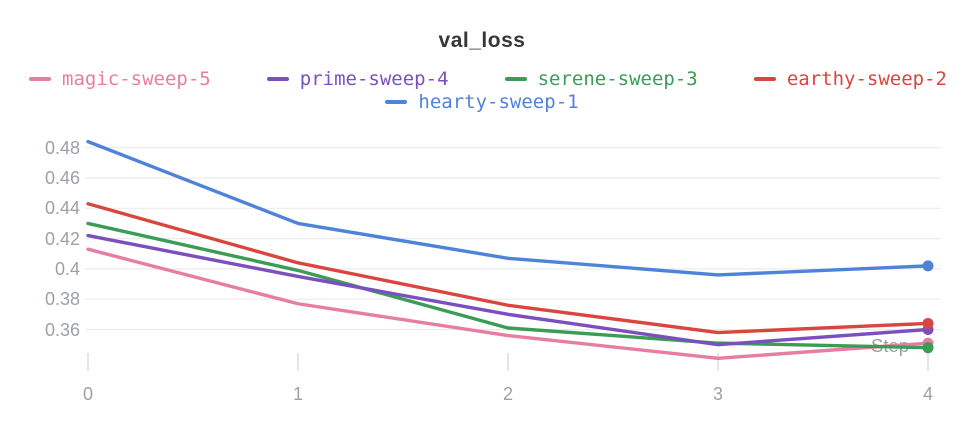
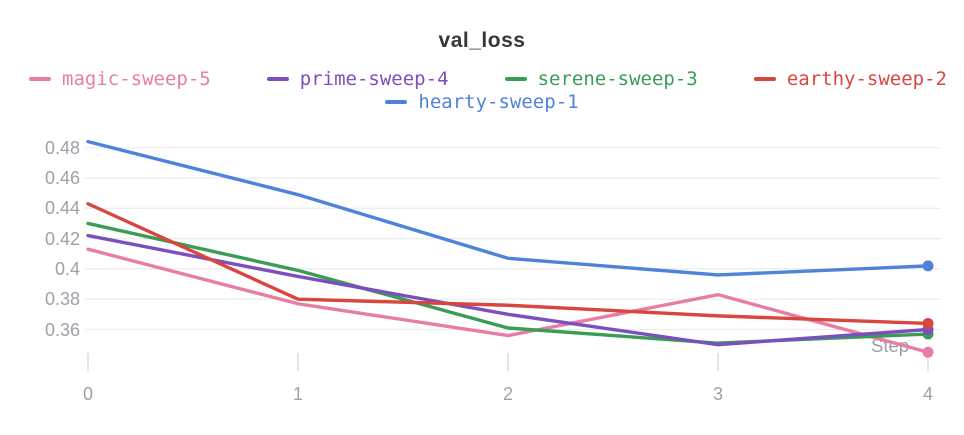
earthy-sweep-2/1: 0.404 -> 0.380
hearty-sweep-1/1: 0.430 -> 0.449
magic-sweep-5/3: 0.341 -> 0.383
earthy-sweep-2/3: 0.358 -> 0.369
magic-sweep-5/4: 0.351 -> 0.345
serene-sweep-3/4: 0.348 -> 0.357
